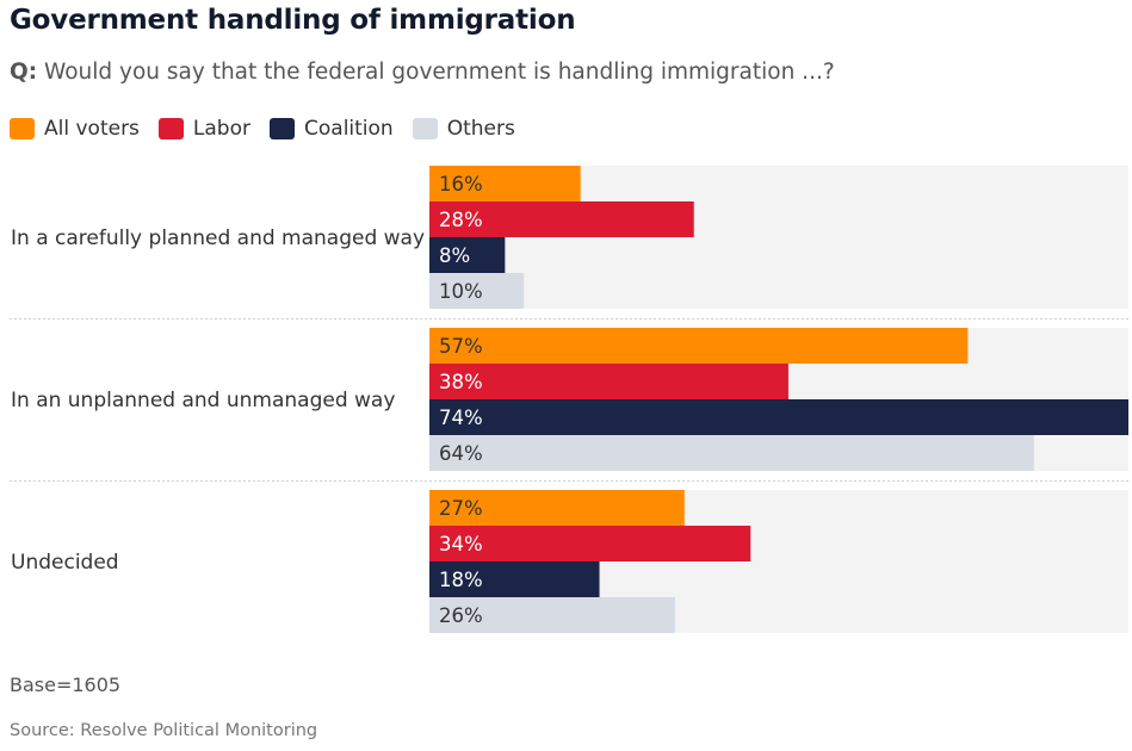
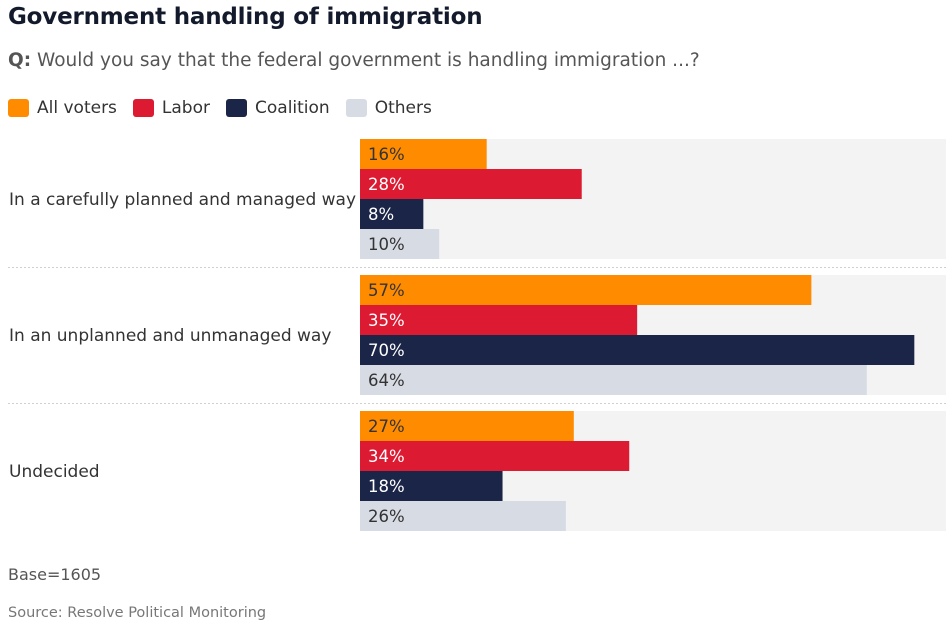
Labor/In an unplanned and unmanaged way: 38% -> 35%
Coalition/In an unplanned and unmanaged way: 74% -> 70%
